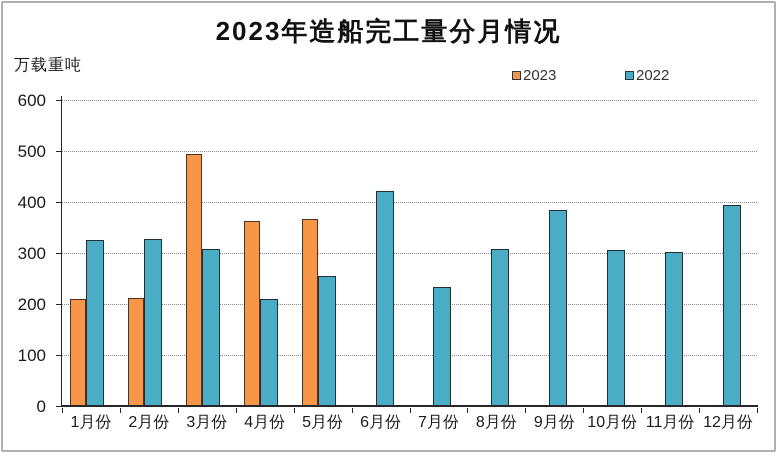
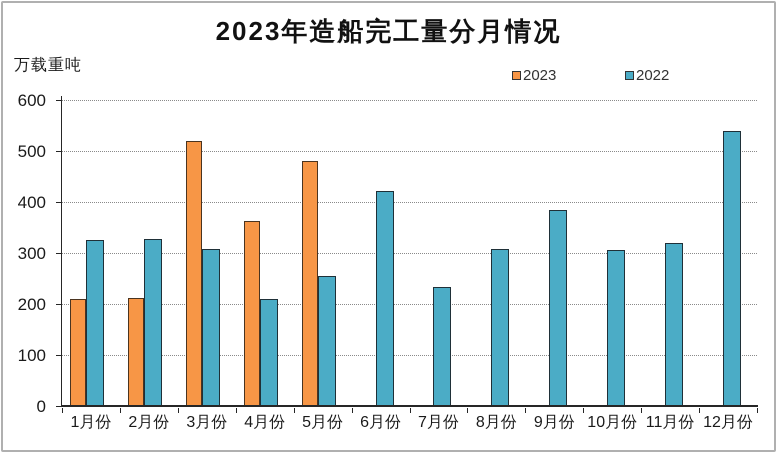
2023/3月份: 490 -> 520
2023/5月份: 370 -> 480
2022/11月份: 300 -> 320
2022/12月份: 390 -> 540
